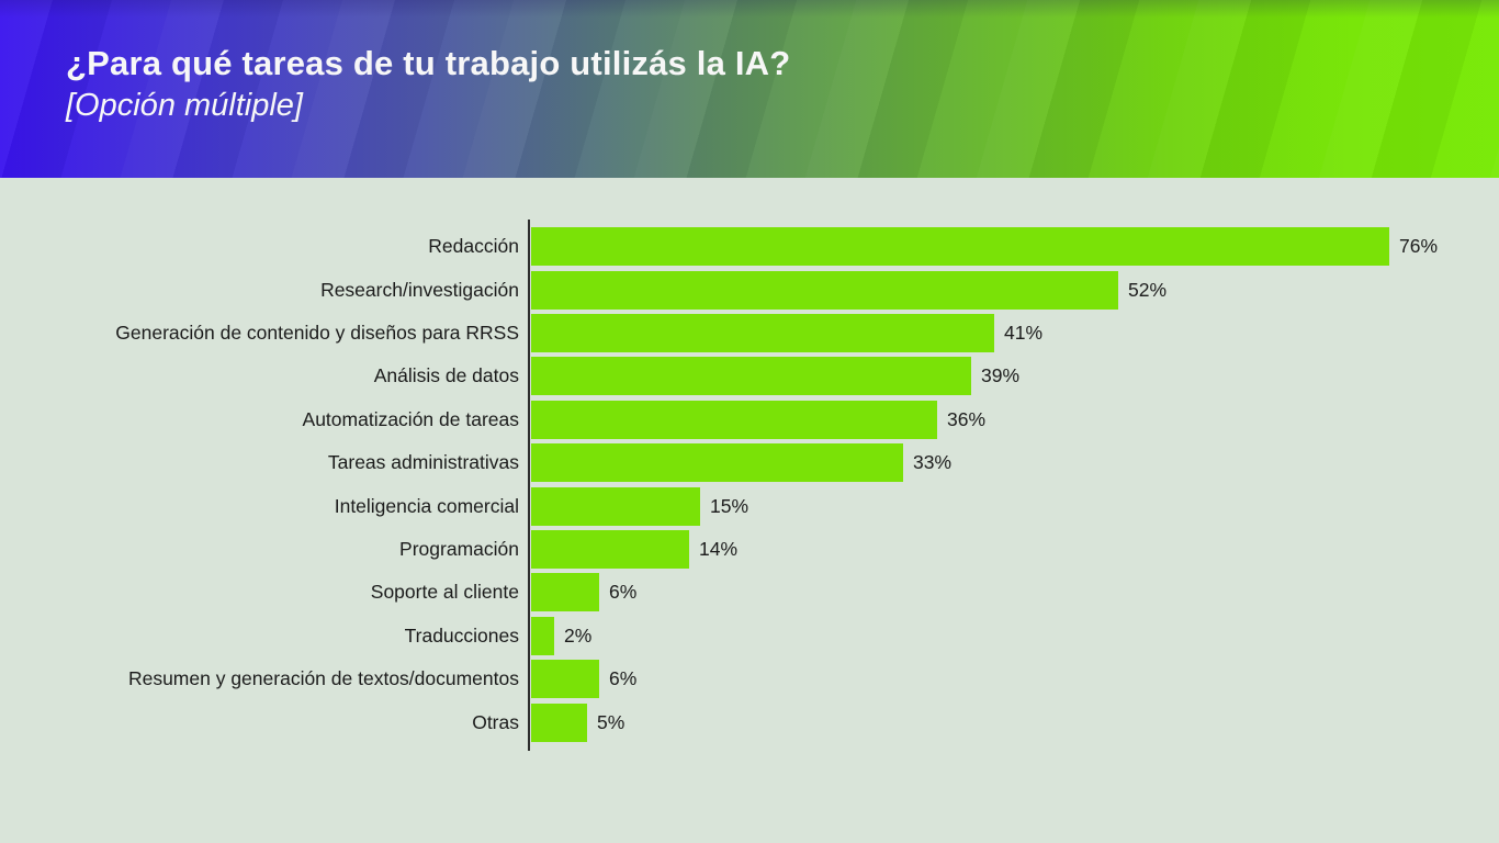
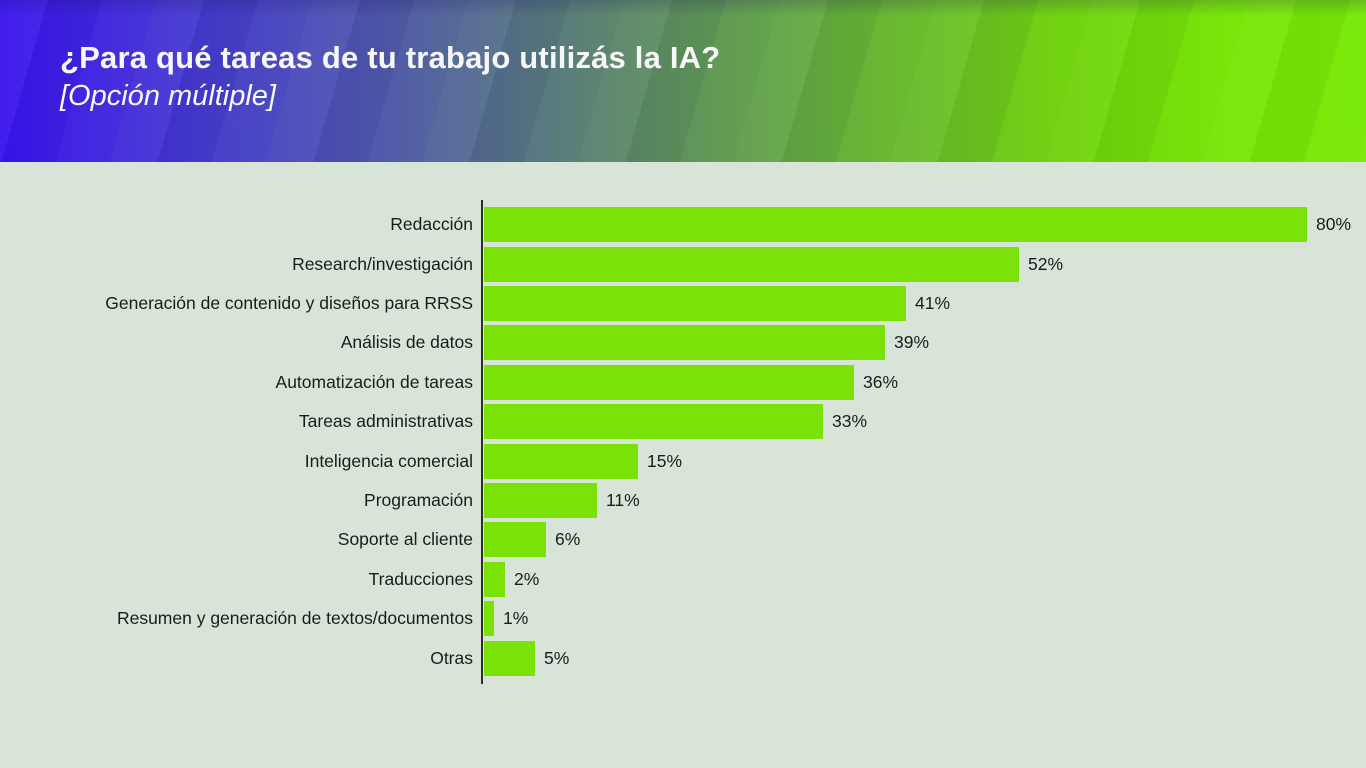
Redacción: 76% -> 80%
Programación: 14% -> 11%
Resumen y generación de textos/documentos: 6% -> 1%
